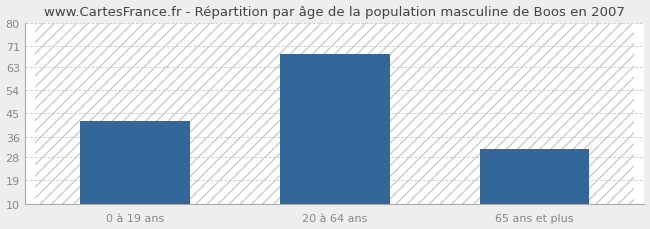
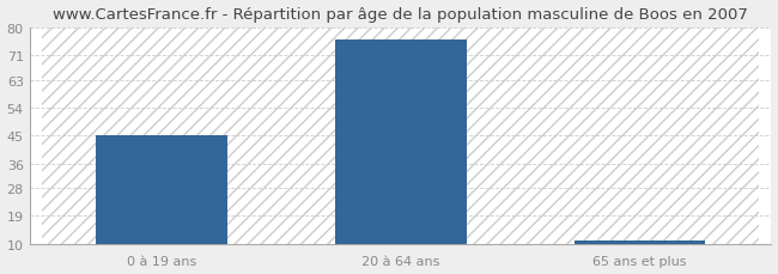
0 à 19 ans: 42 -> 45
20 à 64 ans: 68 -> 76
65 ans et plus: 31 -> 11
